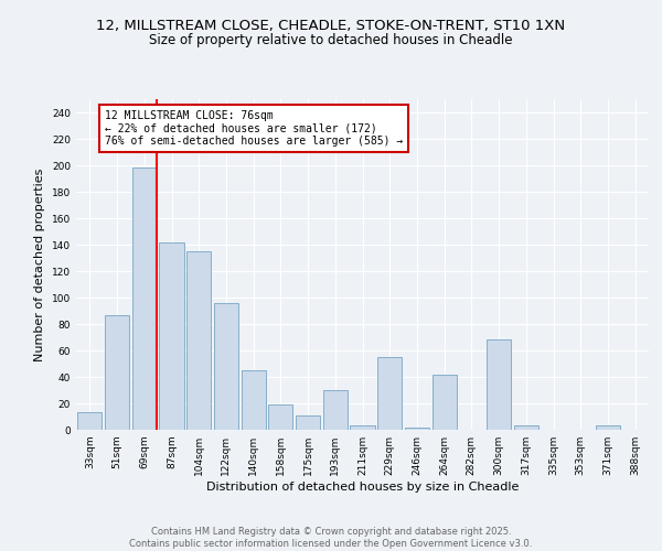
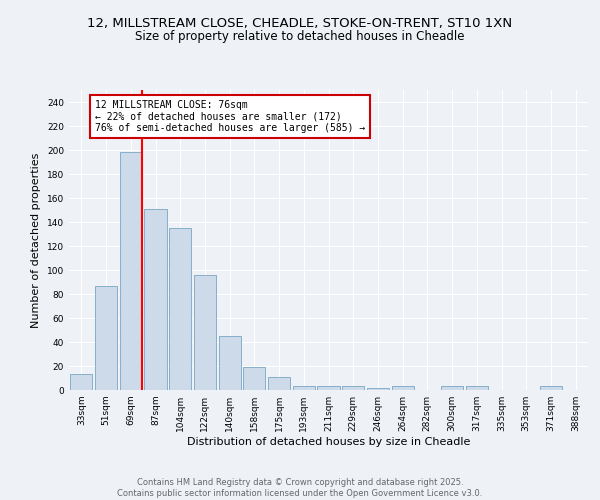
87sqm: 142 -> 151
193sqm: 30 -> 3
229sqm: 55 -> 3
264sqm: 42 -> 3
300sqm: 68 -> 3
